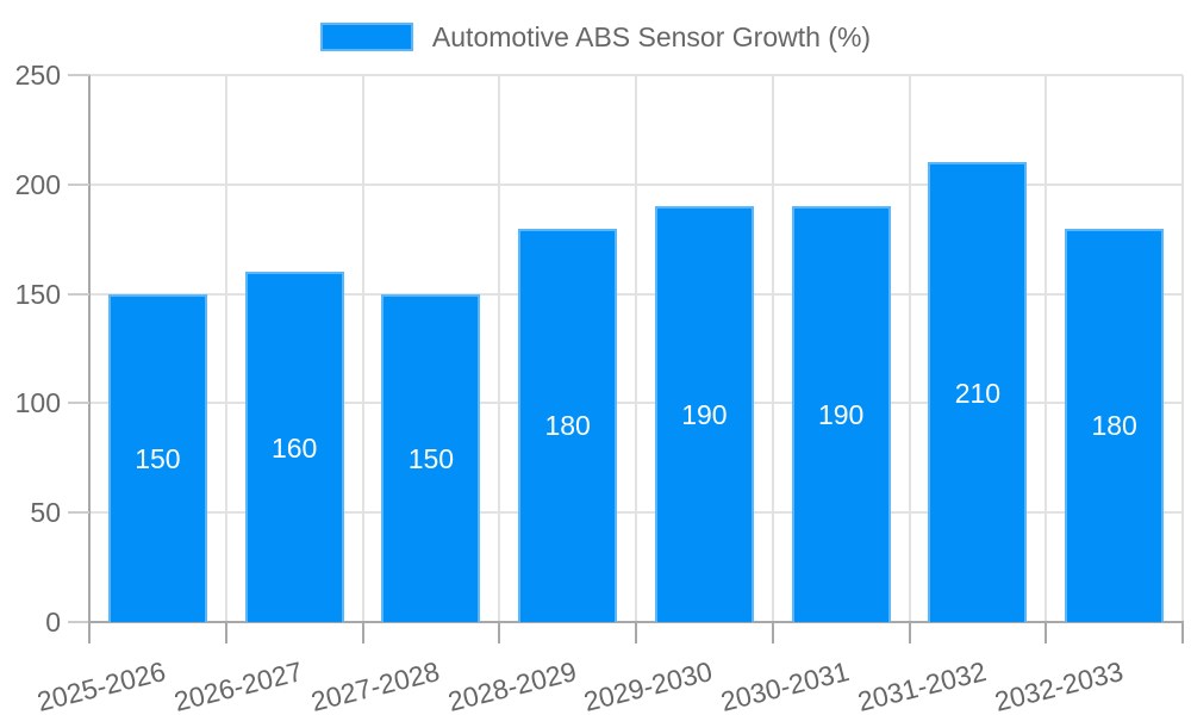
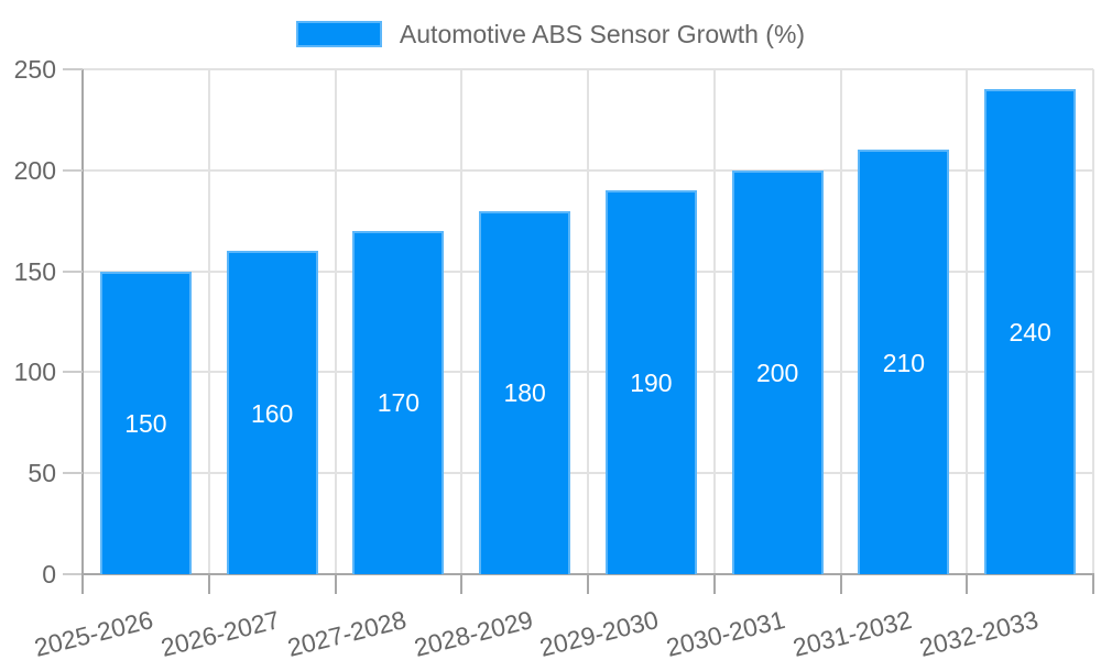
2027-2028: 150 -> 170
2030-2031: 190 -> 200
2032-2033: 180 -> 240
